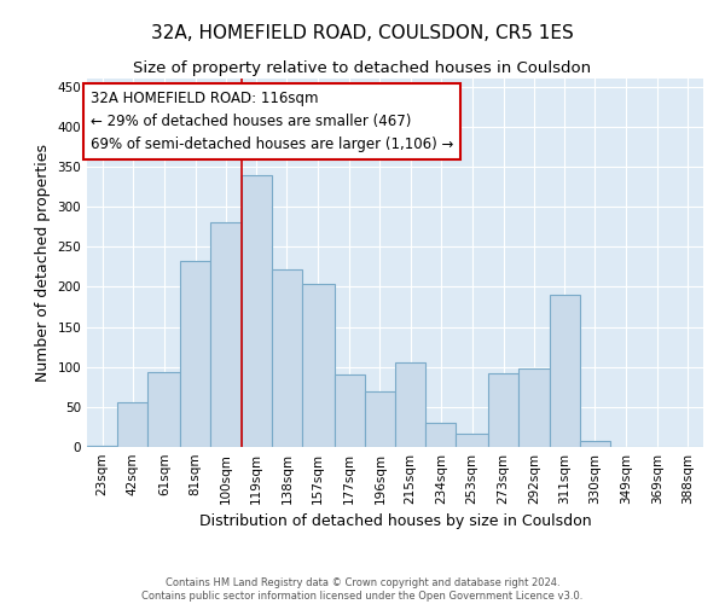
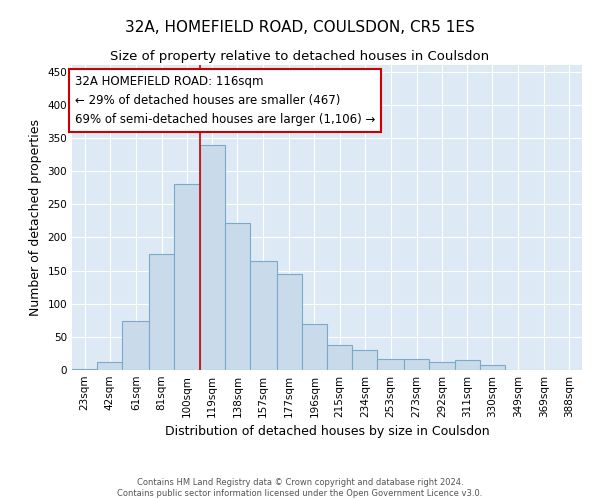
42sqm: 56 -> 12
61sqm: 94 -> 74
81sqm: 232 -> 175
157sqm: 204 -> 165
177sqm: 90 -> 145
215sqm: 106 -> 38
273sqm: 92 -> 17
292sqm: 98 -> 12
311sqm: 190 -> 15
